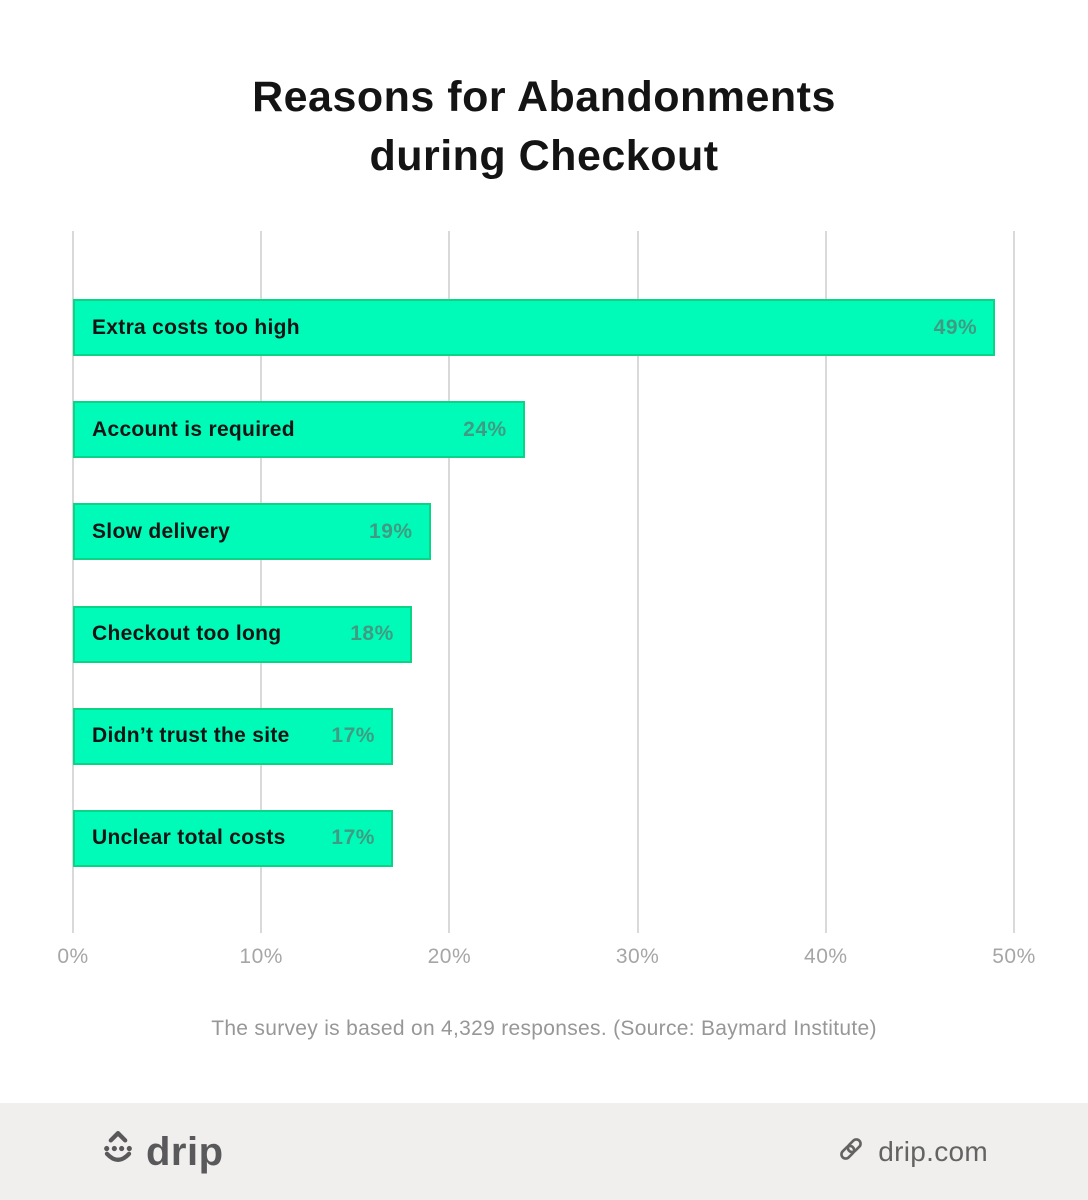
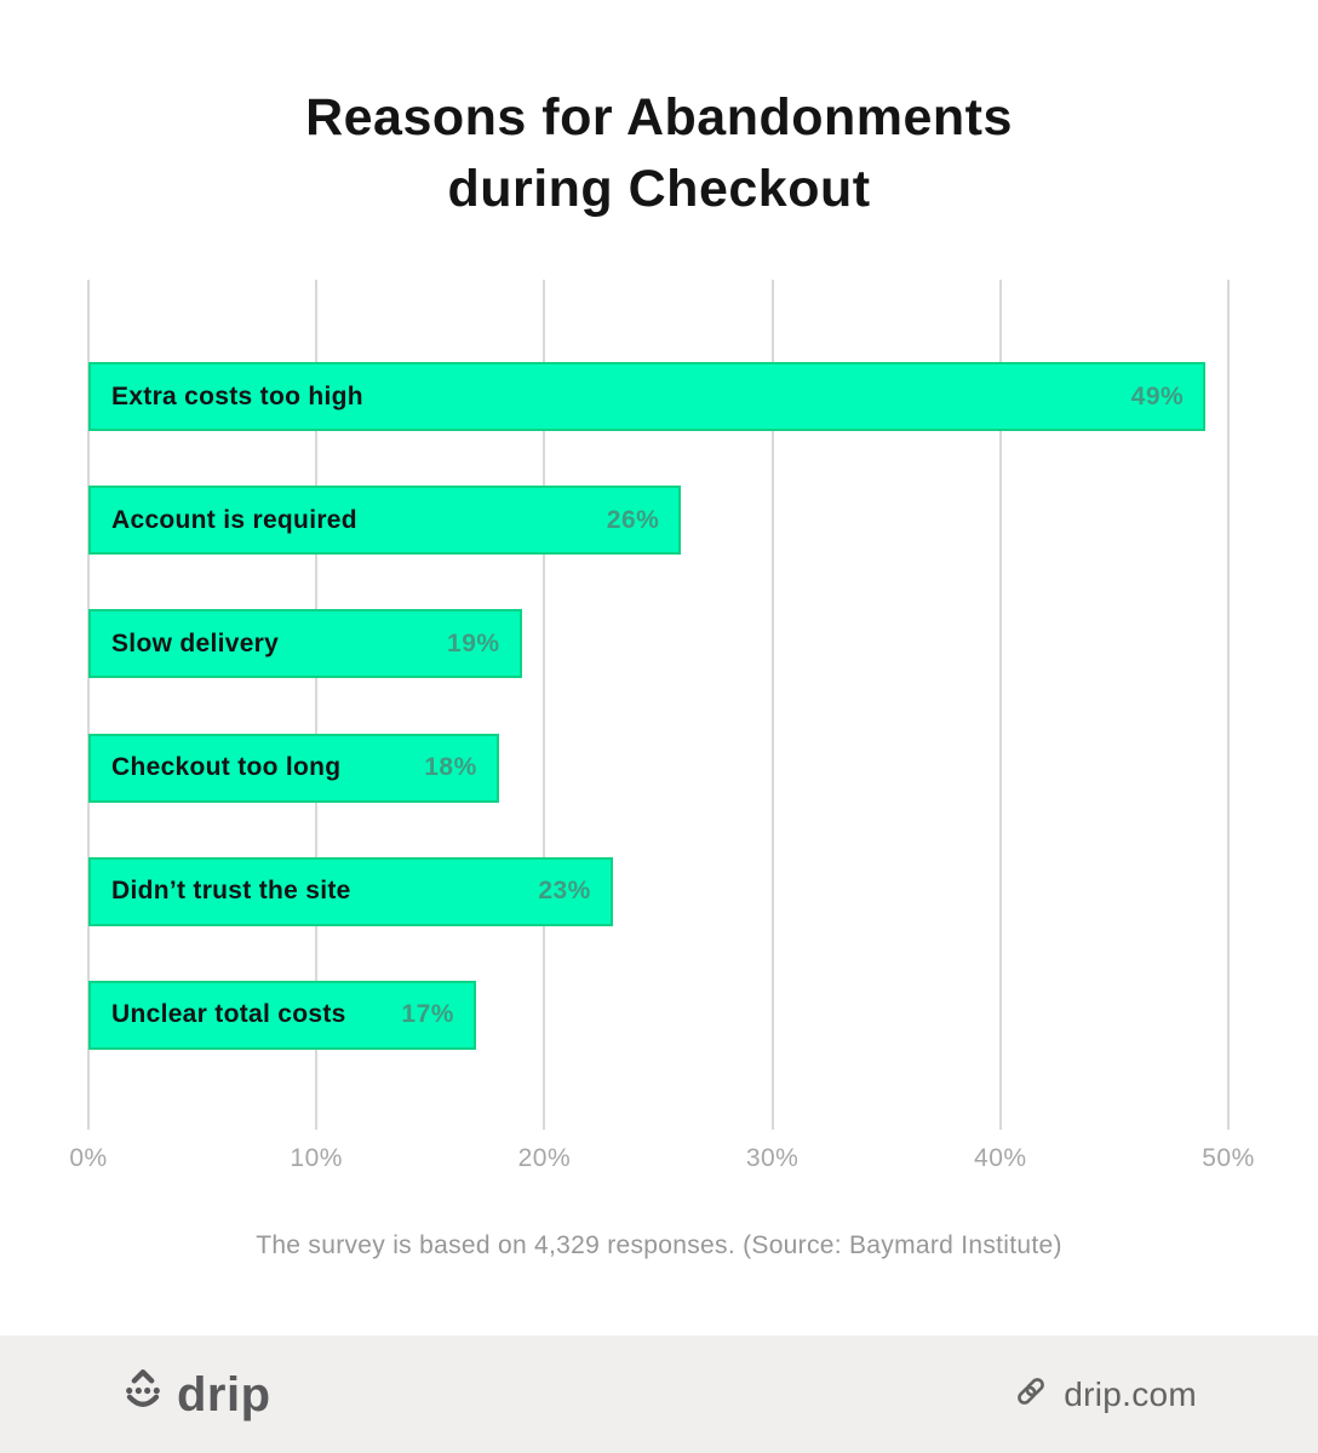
Account is required: 24% -> 26%
Didn’t trust the site: 17% -> 23%
